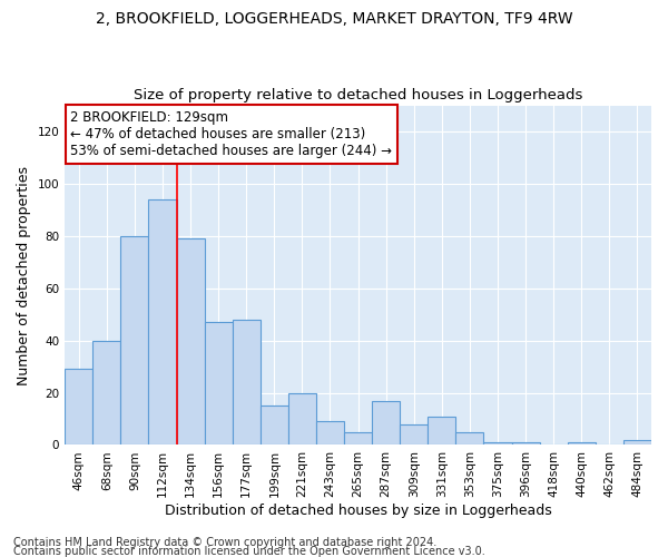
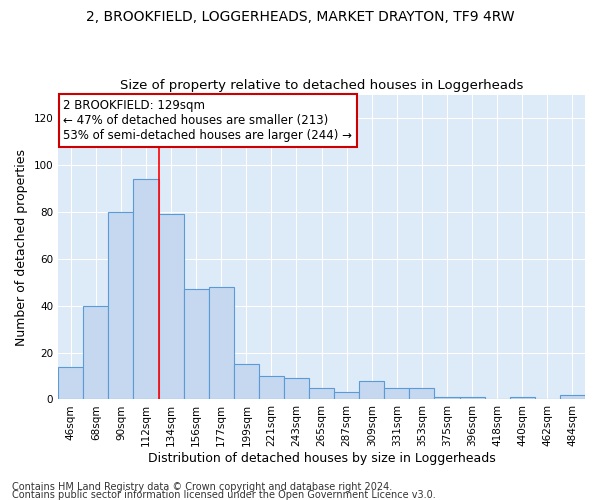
46sqm: 29 -> 14
221sqm: 20 -> 10
287sqm: 17 -> 3
331sqm: 11 -> 5
